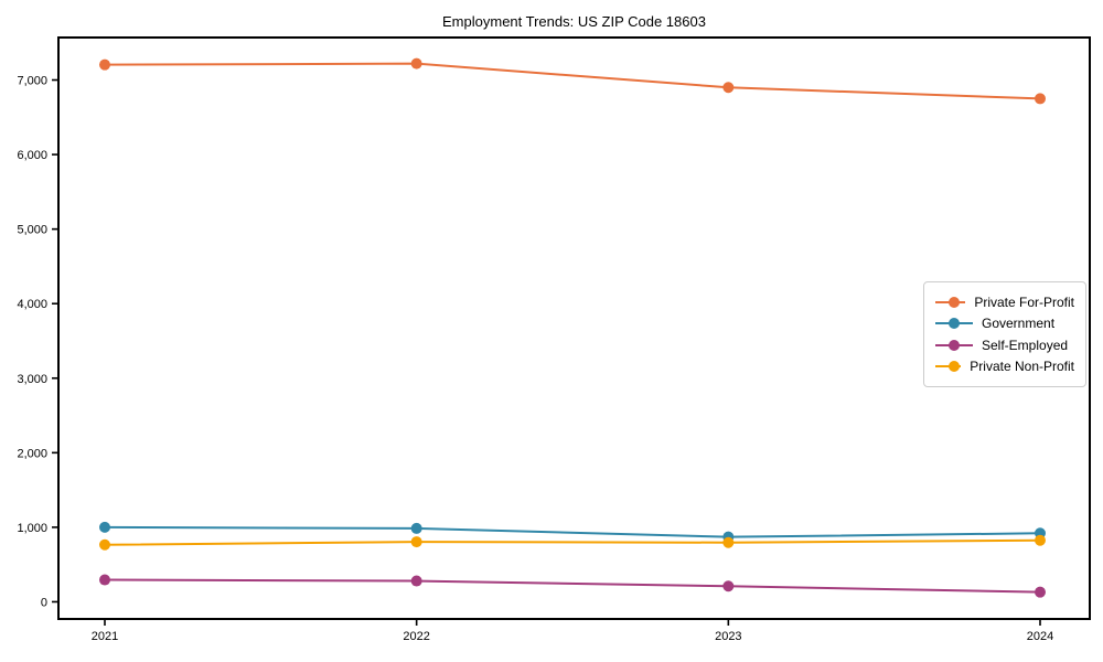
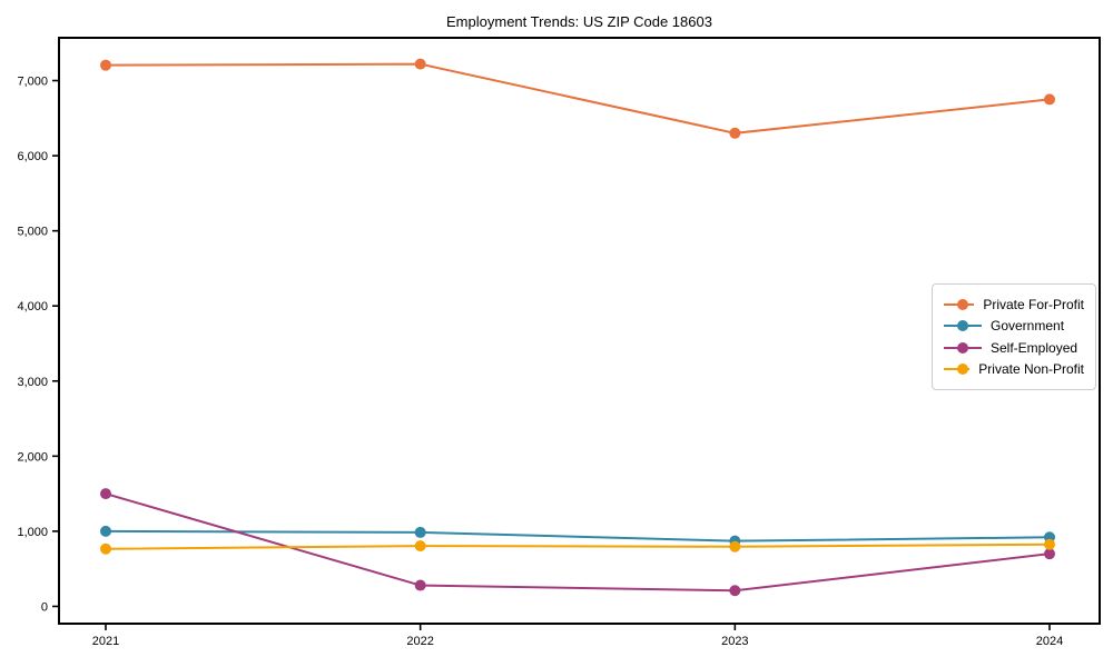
Self-Employed/2021: 300 -> 1500
Private For-Profit/2023: 6900 -> 6300
Self-Employed/2024: 100 -> 700
